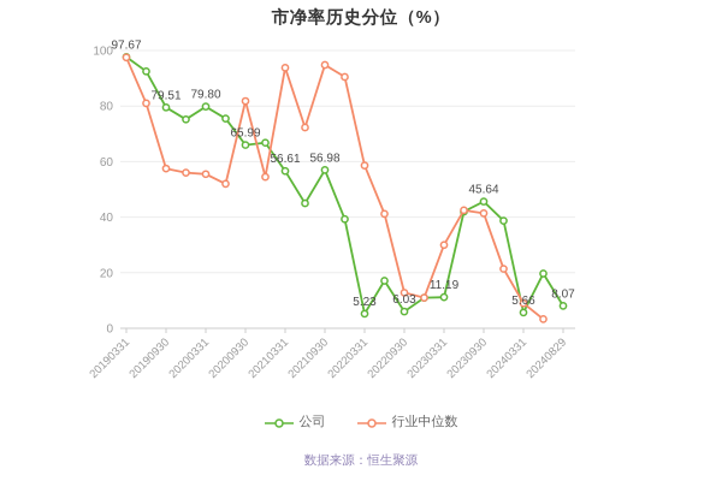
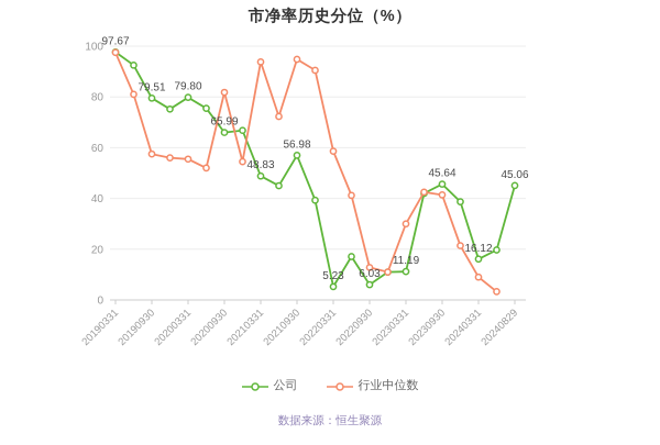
公司/20210331: 56.61 -> 48.83
公司/20240331: 5.66 -> 16.12
公司/20240829: 8.07 -> 45.06
